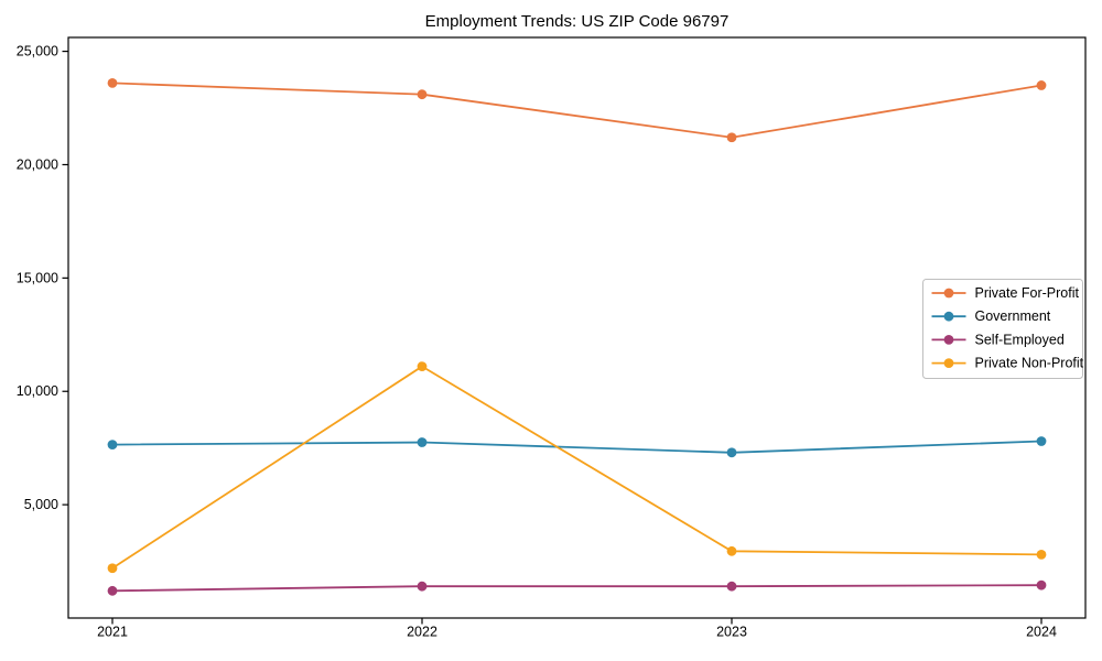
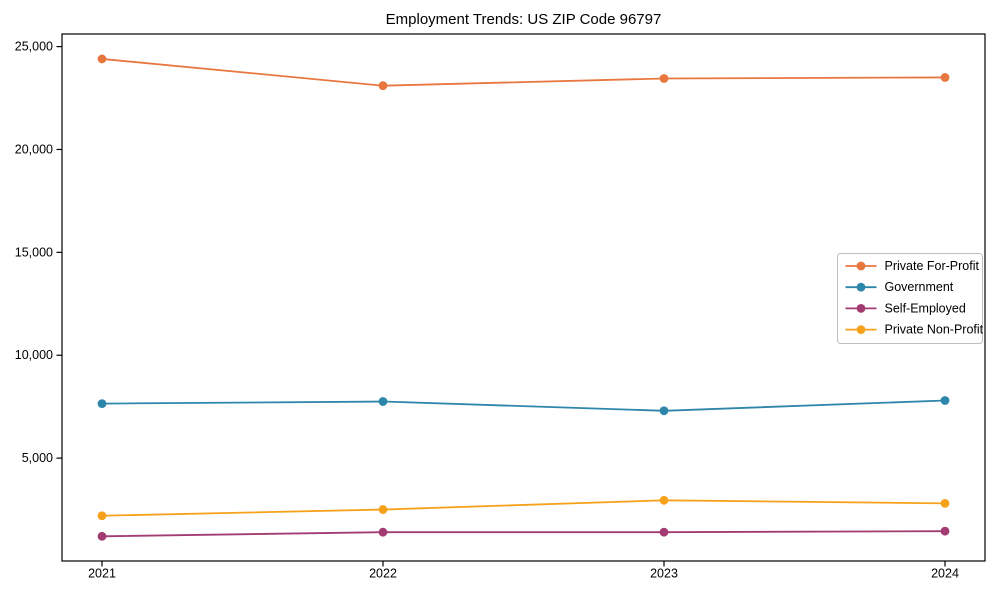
Private For-Profit/2021: 23600 -> 24400
Private Non-Profit/2022: 11100 -> 2500
Private For-Profit/2023: 21200 -> 23400
